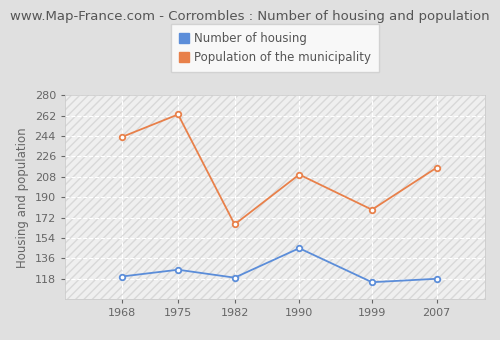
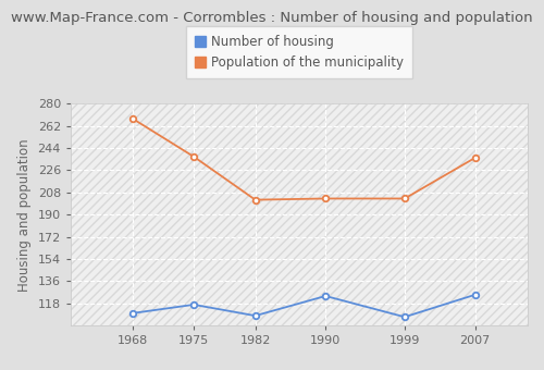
Number of housing/1968: 120 -> 110
Population of the municipality/1968: 243 -> 268
Number of housing/1975: 126 -> 117
Population of the municipality/1975: 263 -> 237
Number of housing/1982: 119 -> 108
Population of the municipality/1982: 166 -> 202
Number of housing/1990: 145 -> 124
Population of the municipality/1990: 210 -> 203
Number of housing/1999: 115 -> 107
Population of the municipality/1999: 179 -> 203
Number of housing/2007: 118 -> 125
Population of the municipality/2007: 216 -> 236
